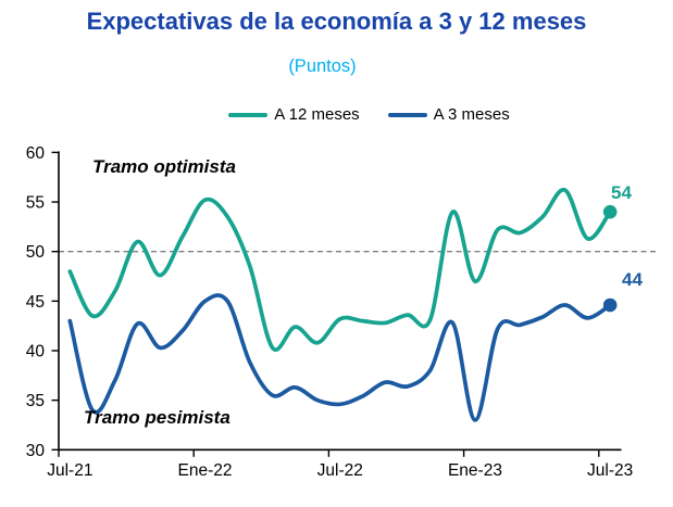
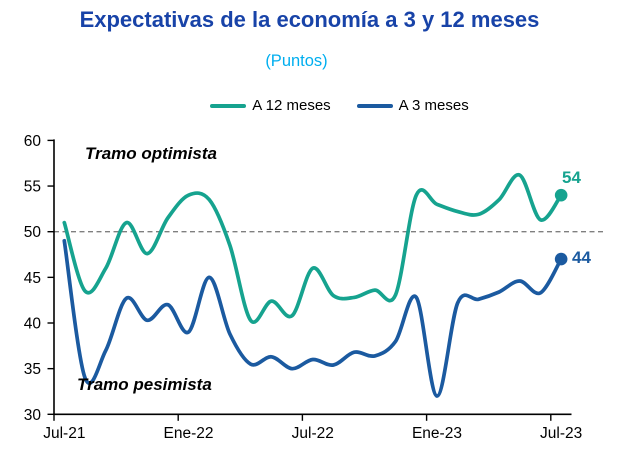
A 12 meses/Jul-21: 48 -> 51
A 3 meses/Jul-21: 43 -> 49
A 12 meses/Ene-22: 55 -> 54
A 3 meses/Ene-22: 45 -> 39
A 12 meses/Jul-22: 43 -> 46
A 3 meses/Jul-22: 35 -> 36
A 12 meses/Ene-23: 47 -> 53
A 3 meses/Ene-23: 33 -> 32
A 3 meses/Jul-23: 45 -> 47
